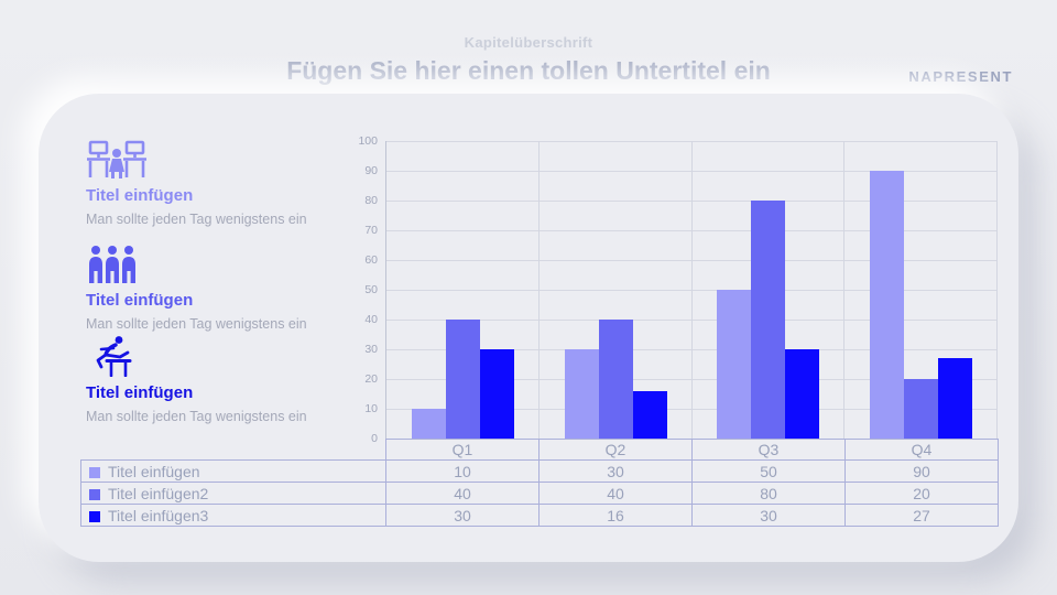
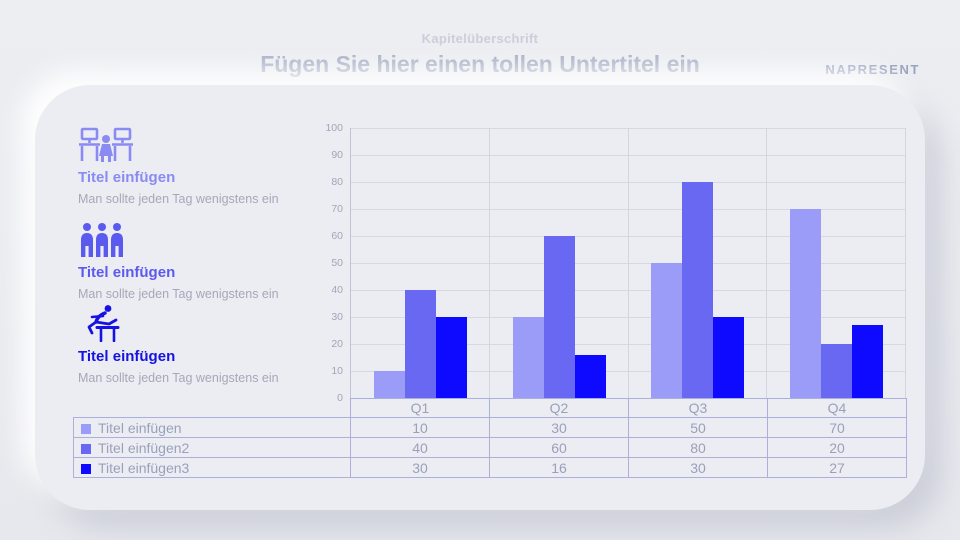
Titel einfügen2/Q2: 40 -> 60
Titel einfügen/Q4: 90 -> 70
